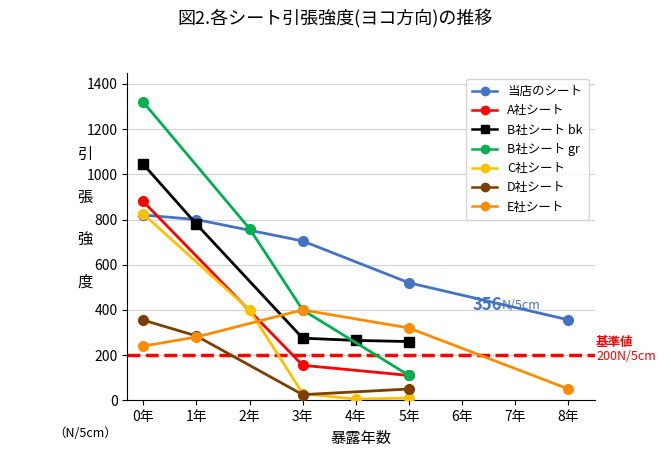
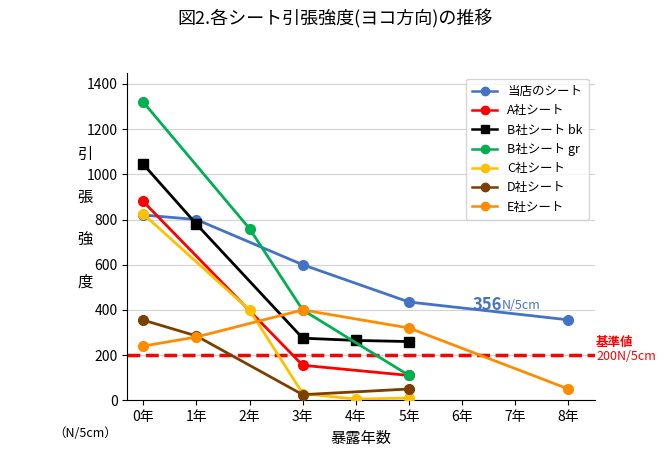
当店のシート/3年: 705 -> 600
当店のシート/5年: 520 -> 435
